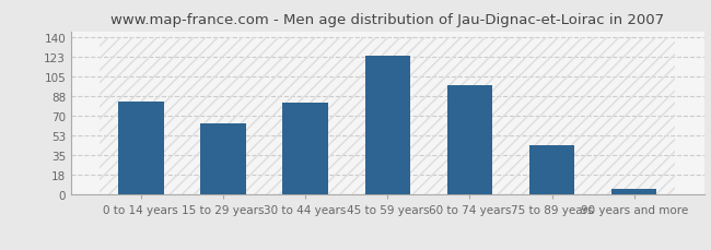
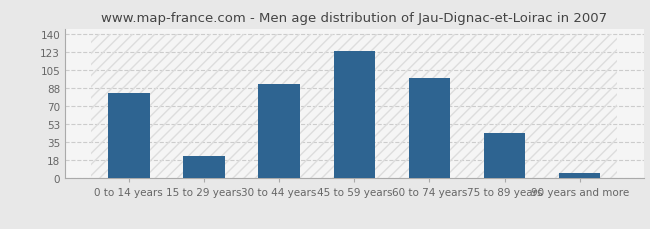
15 to 29 years: 63 -> 22
30 to 44 years: 82 -> 92
